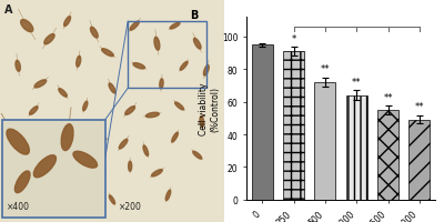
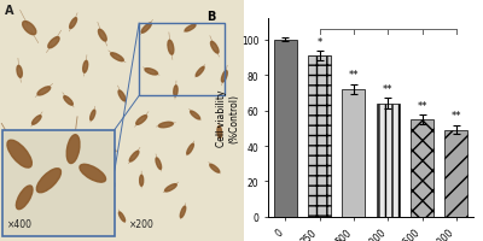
0: 95 -> 100
